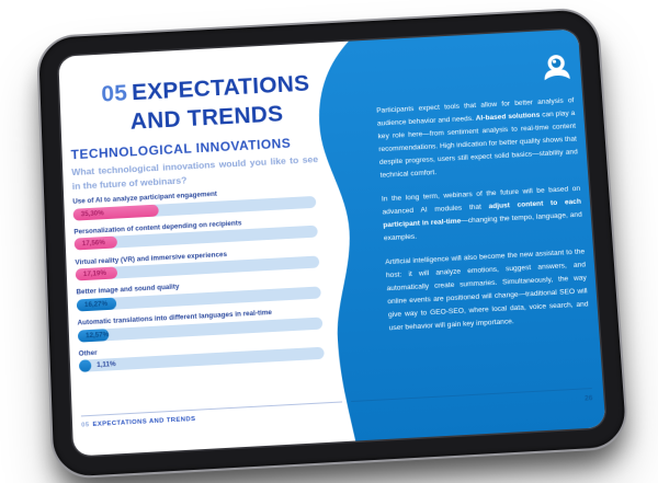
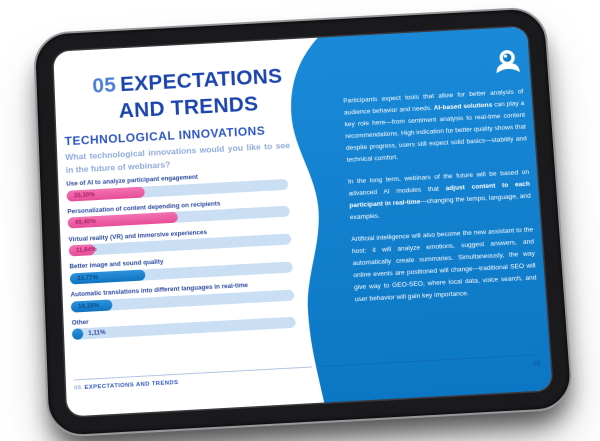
Personalization of content depending on recipients: 17,56% -> 49,40%
Virtual reality (VR) and immersive experiences: 17,19% -> 11,84%
Better image and sound quality: 16,27% -> 33,77%
Automatic translations into different languages in real-time: 12,57% -> 18,34%
